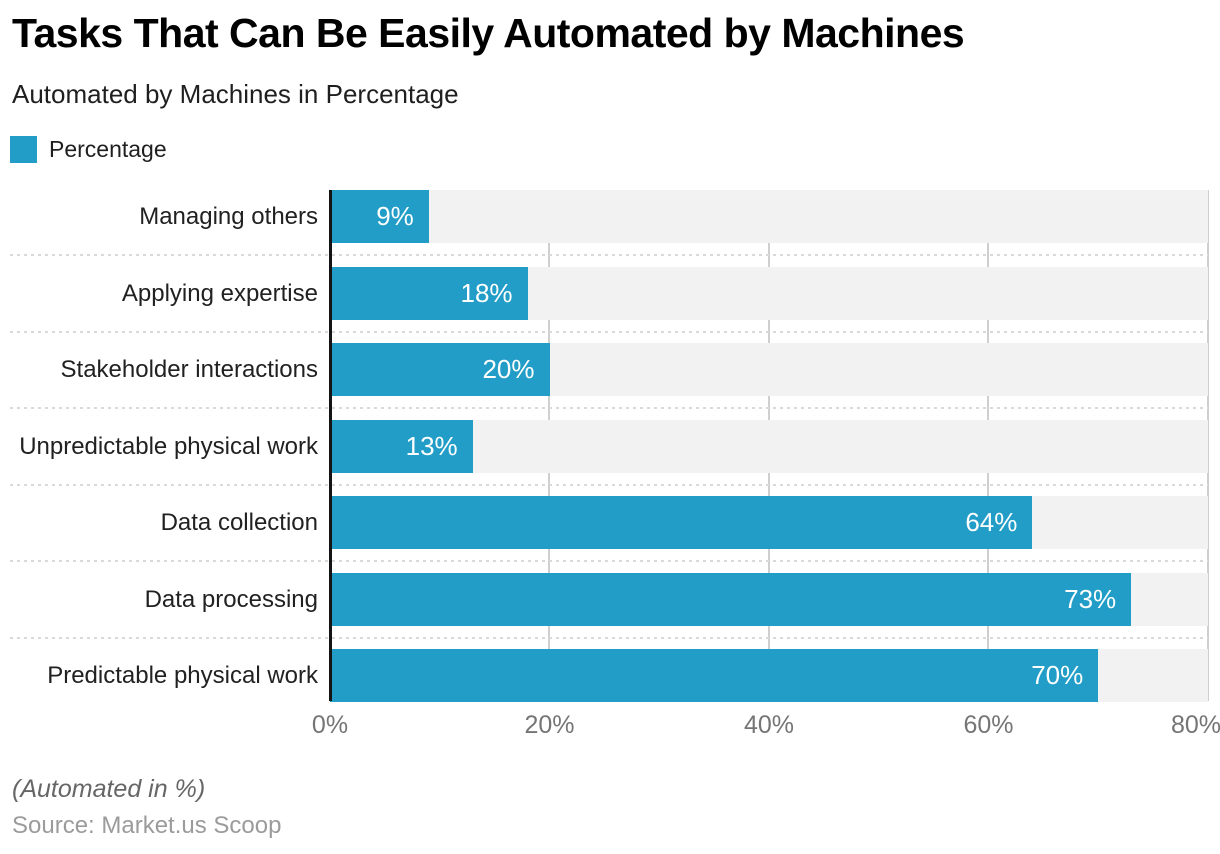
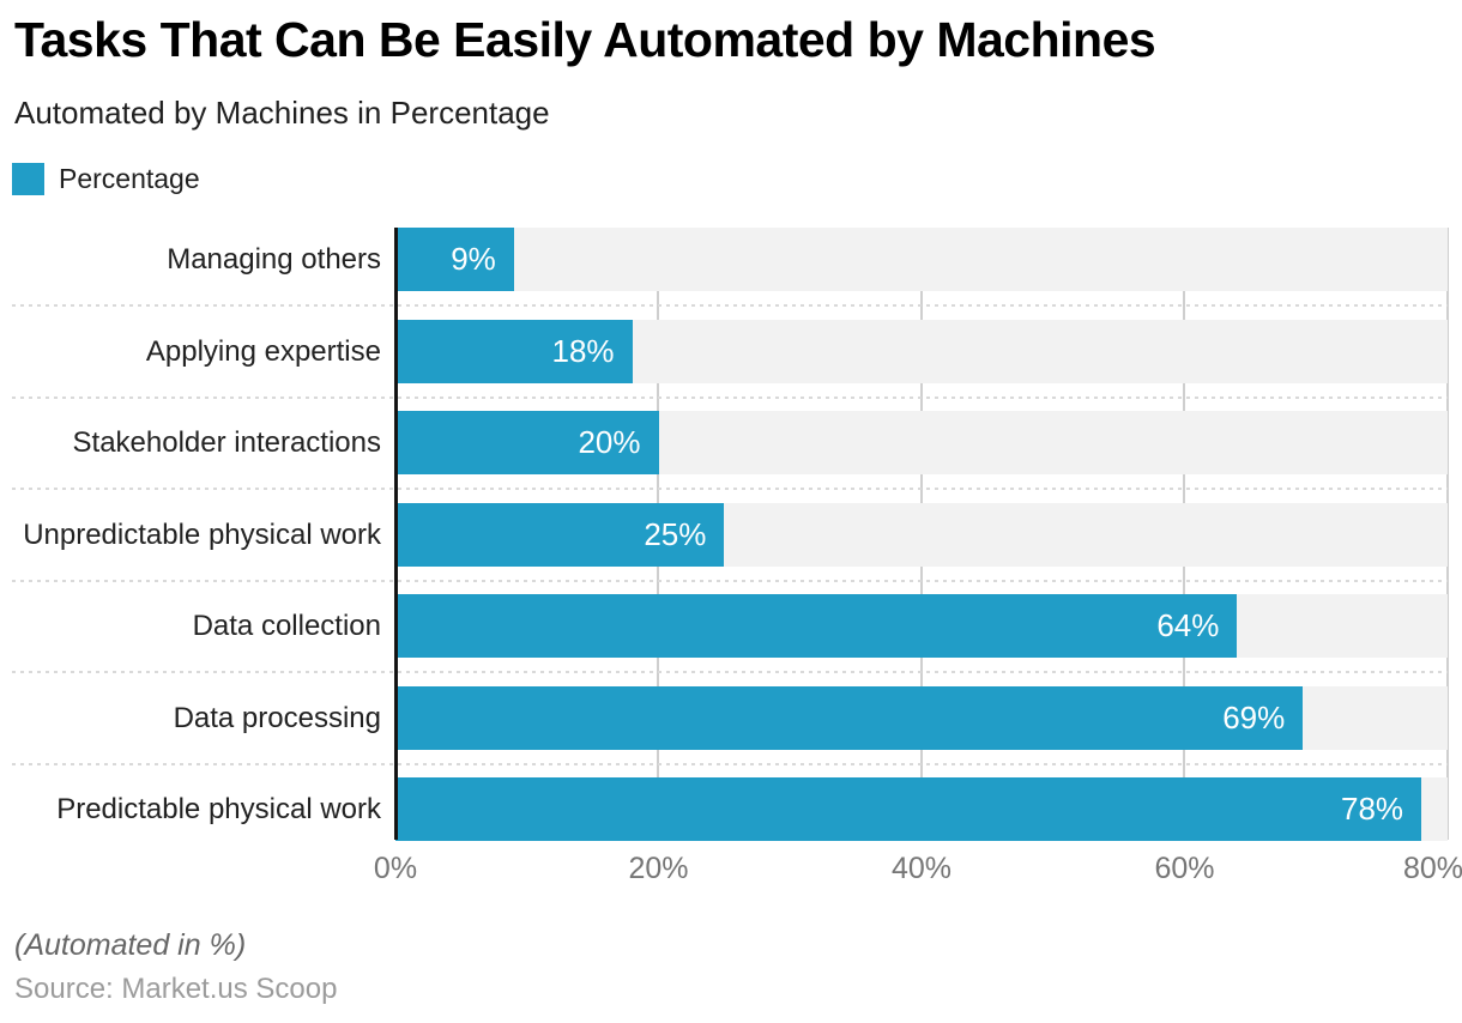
Unpredictable physical work: 13% -> 25%
Data processing: 73% -> 69%
Predictable physical work: 70% -> 78%
